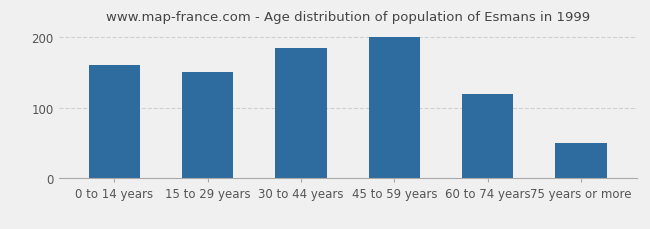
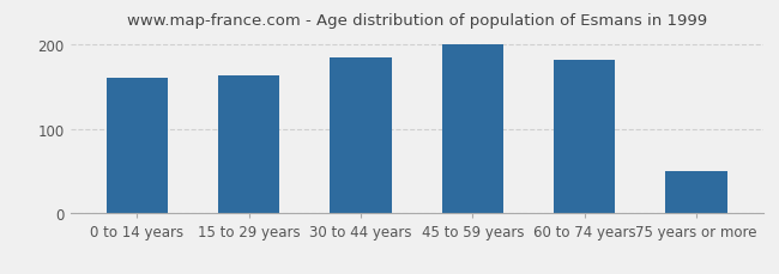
15 to 29 years: 150 -> 164
60 to 74 years: 120 -> 182
